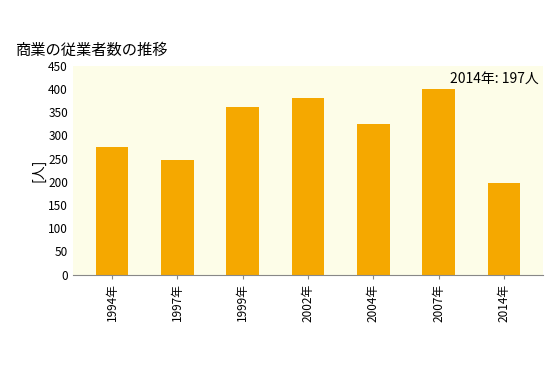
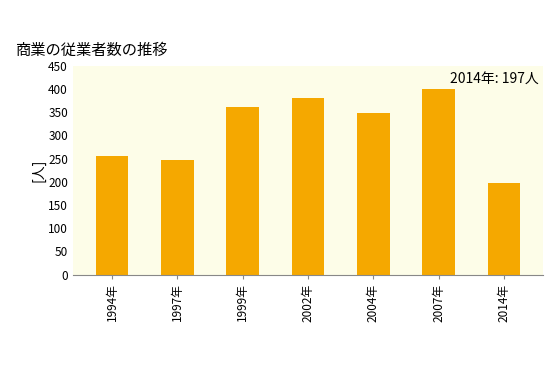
1994年: 275 -> 256
2004年: 325 -> 348
